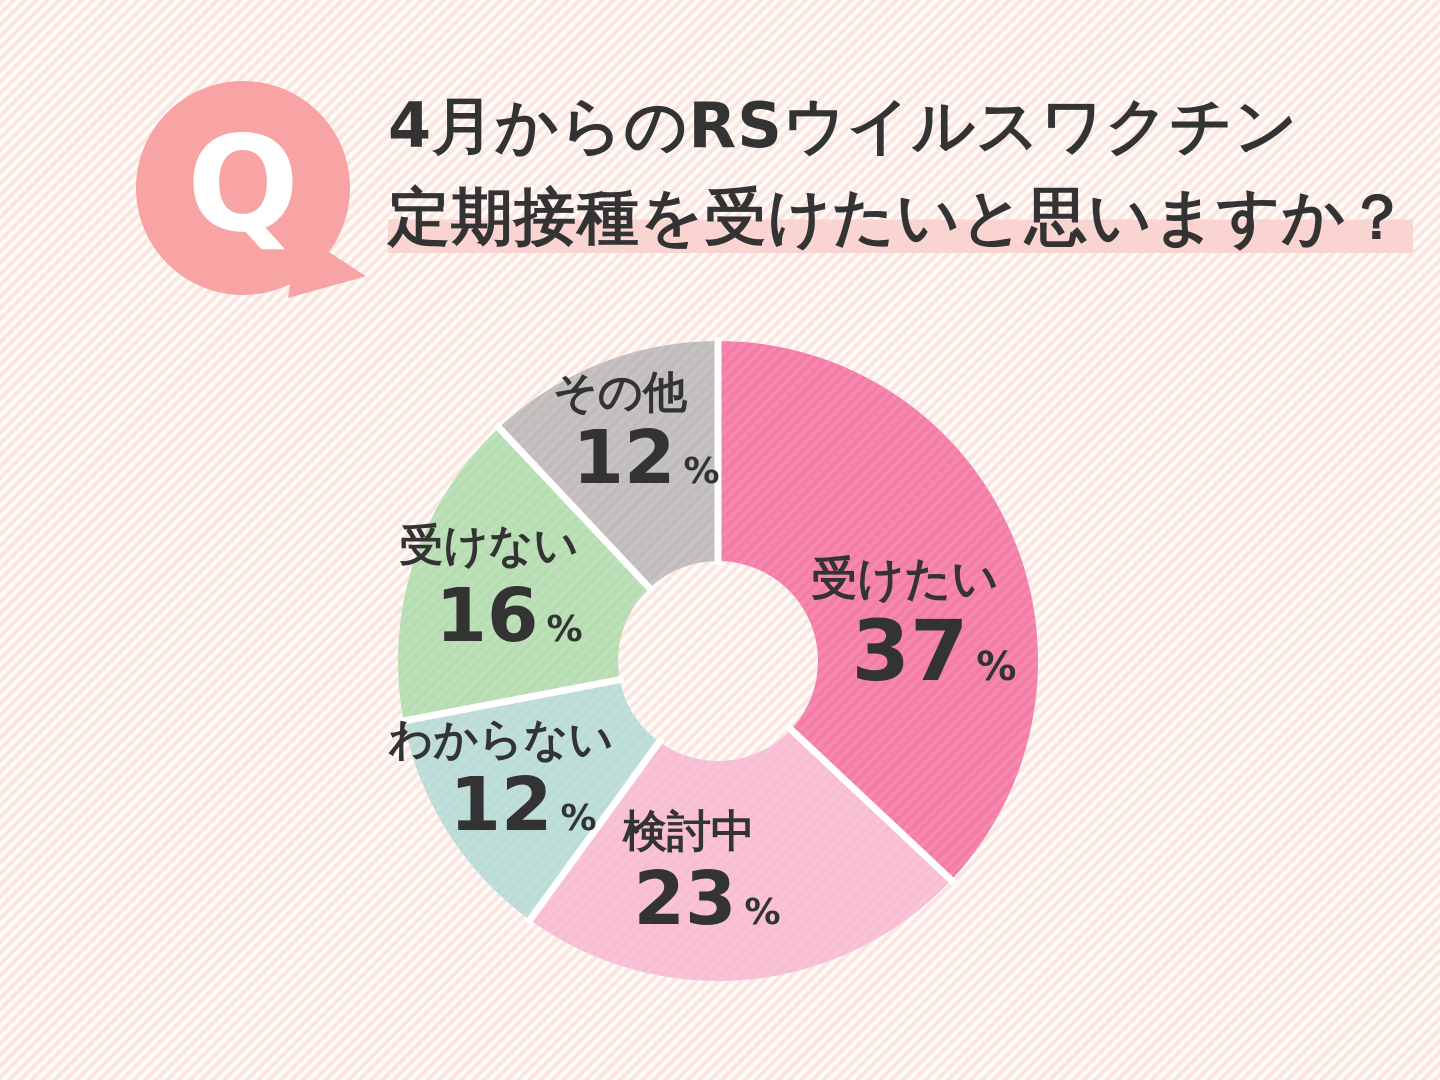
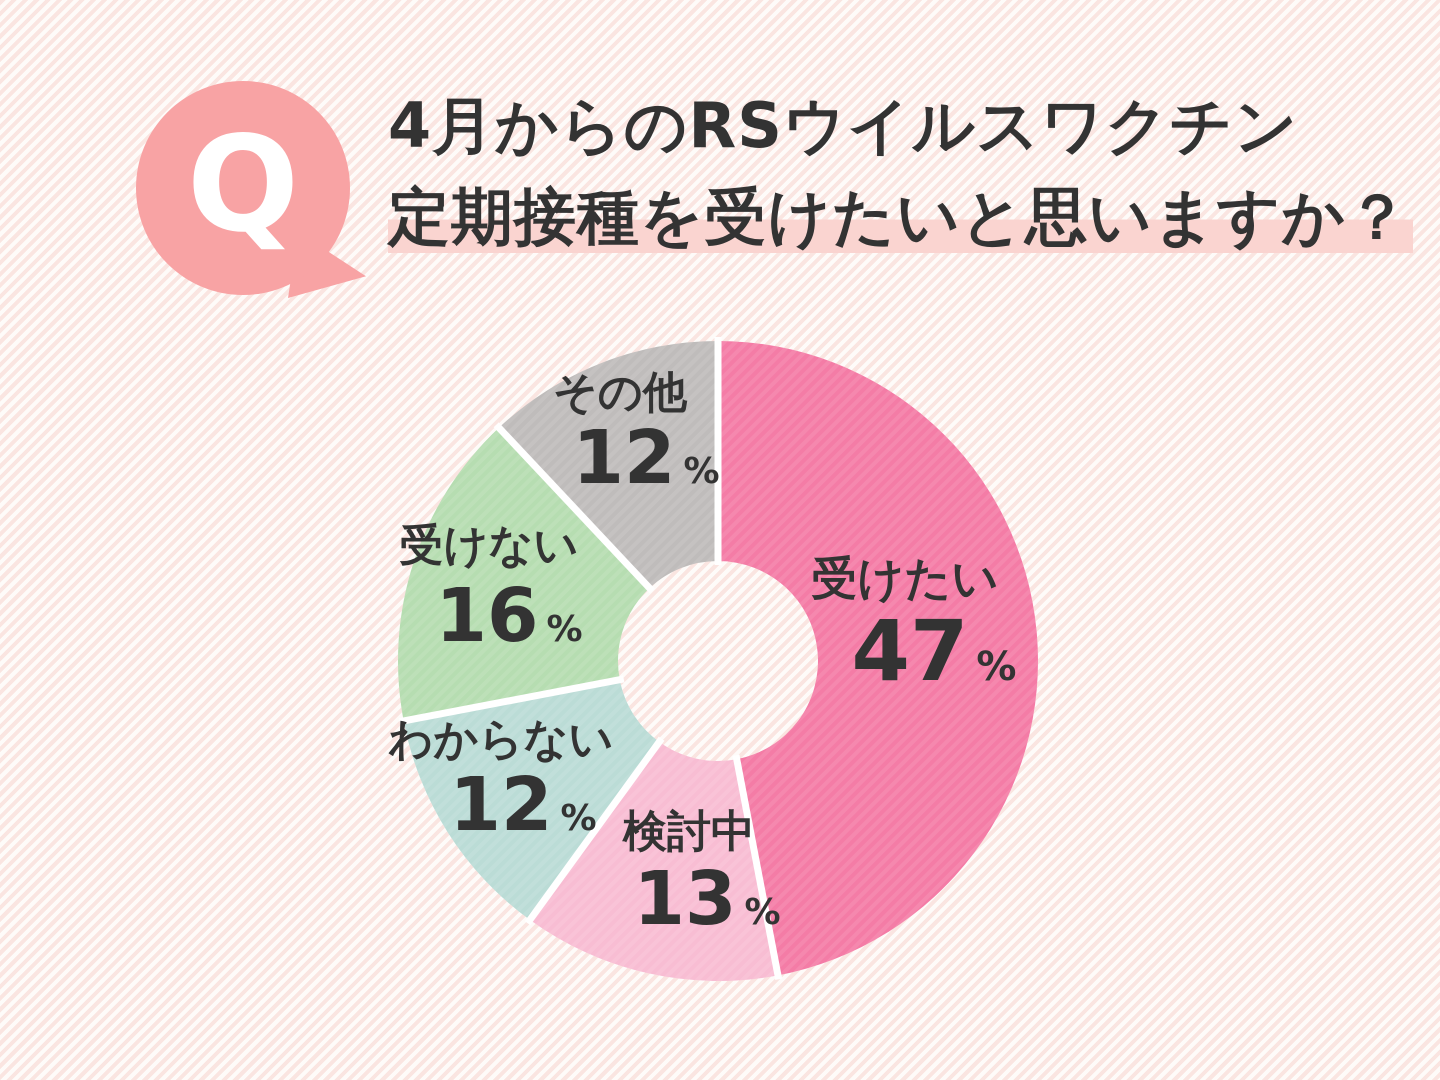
受けたい: 37 -> 47
検討中: 23 -> 13
